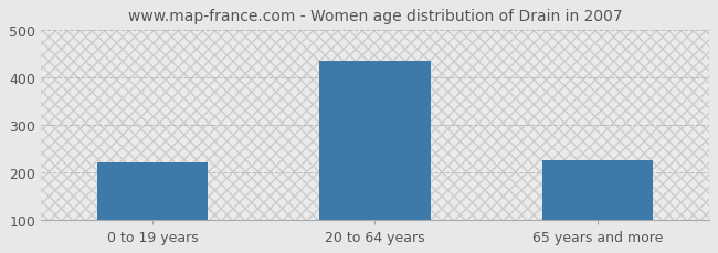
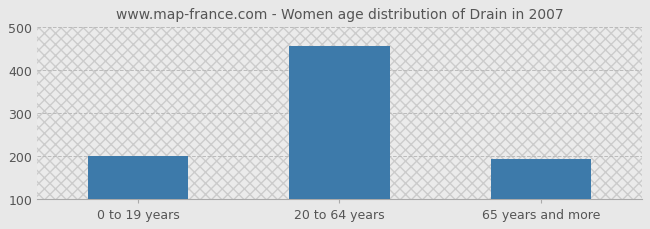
0 to 19 years: 220 -> 200
20 to 64 years: 435 -> 455
65 years and more: 225 -> 192
